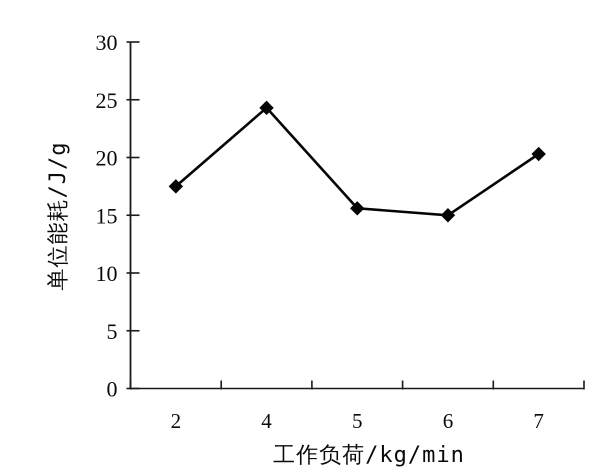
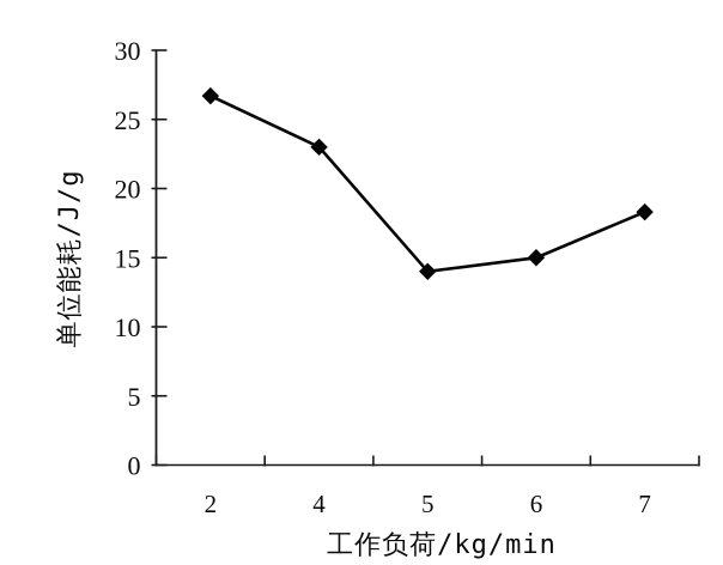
2: 17.5 -> 26.7
4: 24.3 -> 23.0
5: 15.6 -> 14.0
7: 20.3 -> 18.3
